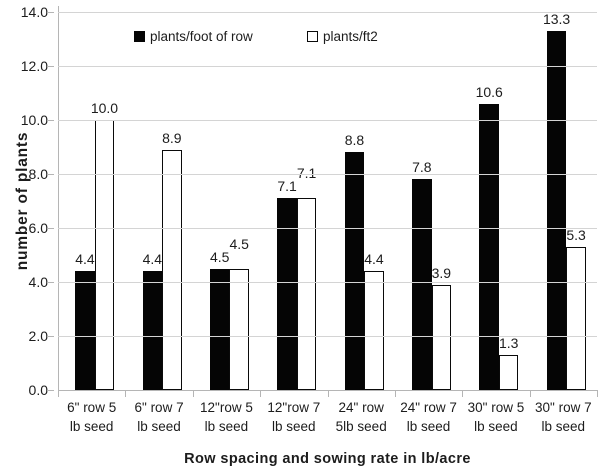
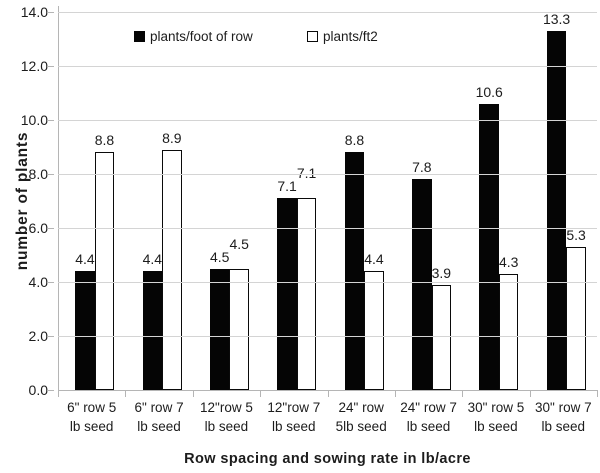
plants/ft2/6" row 5 lb seed: 10.0 -> 8.8
plants/ft2/30" row 5 lb seed: 1.3 -> 4.3
